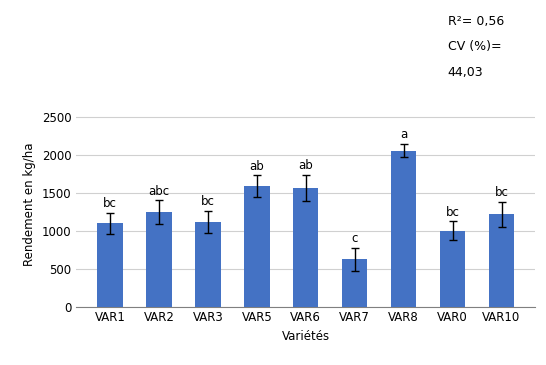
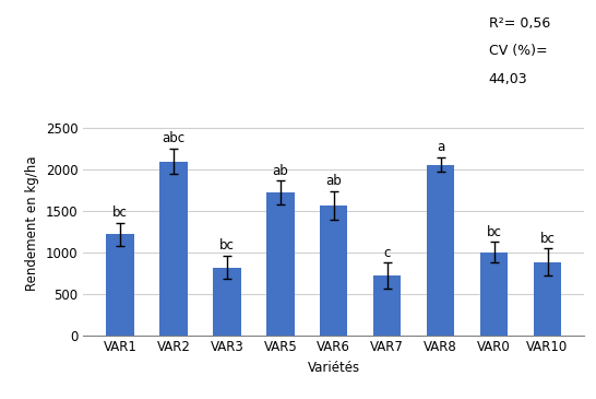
VAR1: 1100 -> 1220
VAR2: 1250 -> 2100
VAR3: 1120 -> 820
VAR5: 1590 -> 1720
VAR7: 620 -> 720
VAR10: 1220 -> 880
